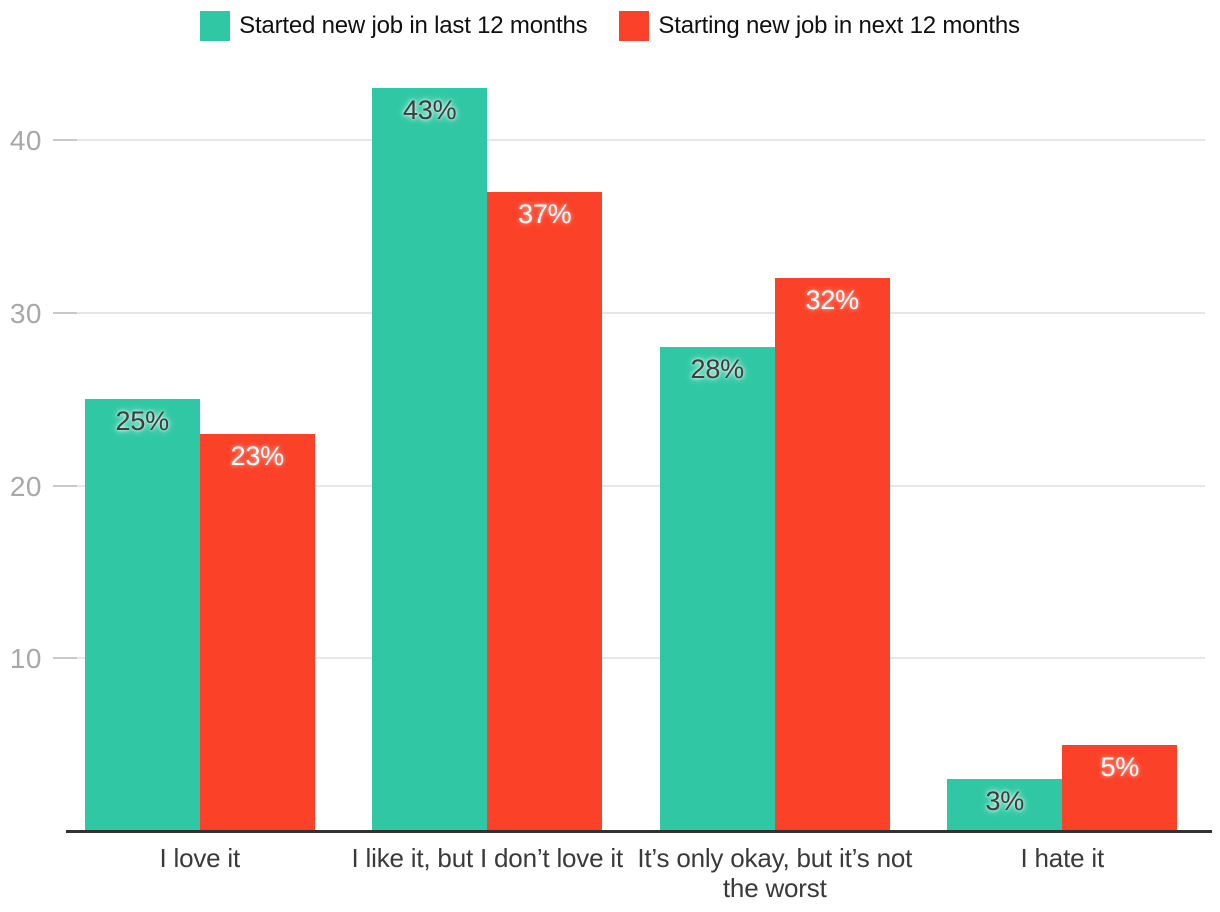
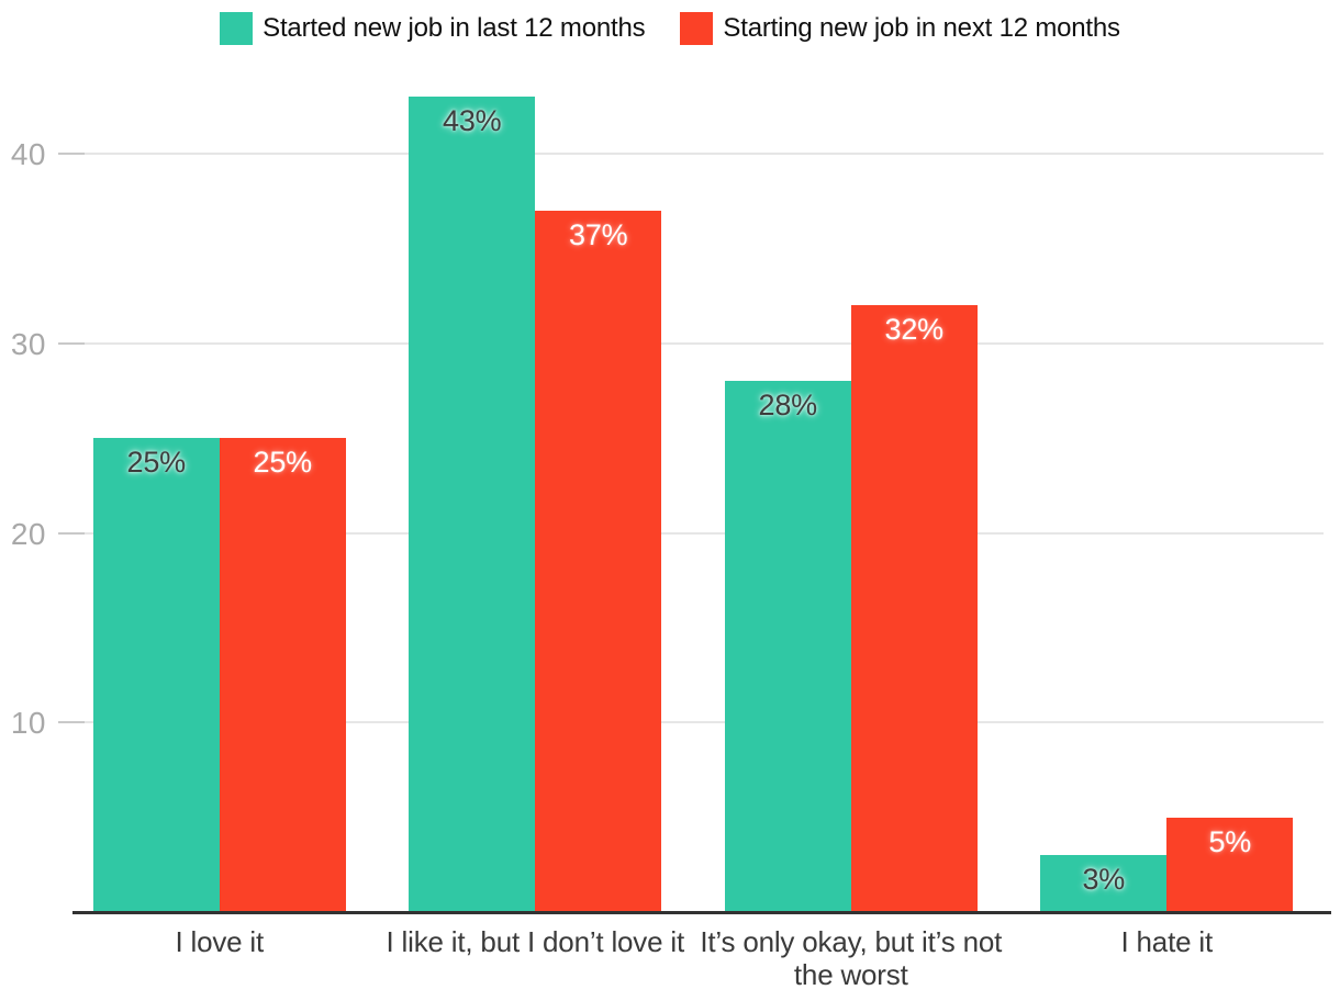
Starting new job in next 12 months/I love it: 23% -> 25%
